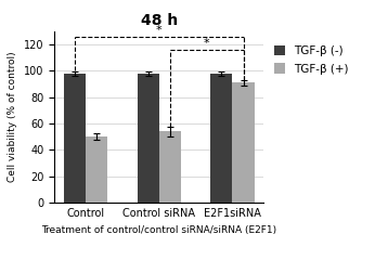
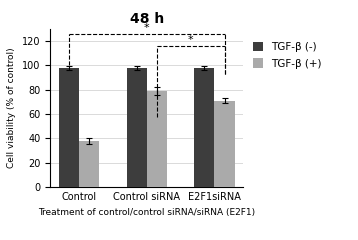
TGF-β (+)/Control: 50 -> 38
TGF-β (+)/Control siRNA: 54 -> 79
TGF-β (+)/E2F1siRNA: 91 -> 71
